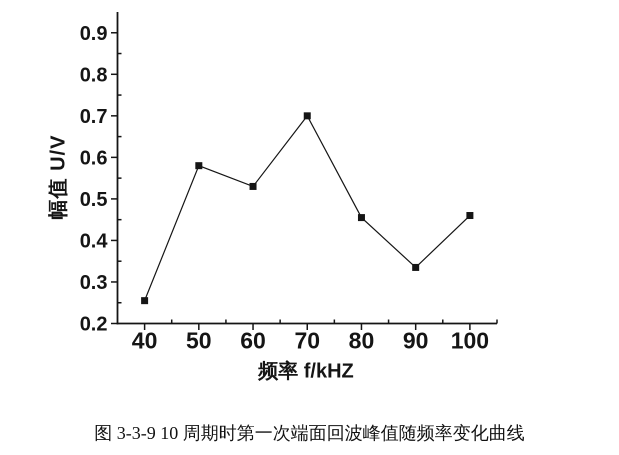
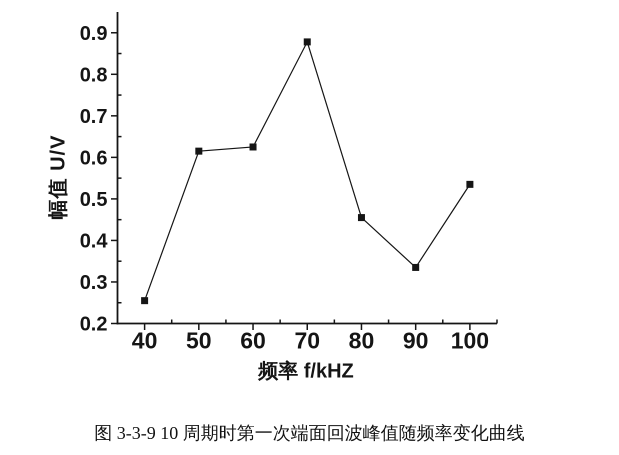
50: 0.58 -> 0.61
60: 0.53 -> 0.62
70: 0.70 -> 0.88
100: 0.46 -> 0.54
